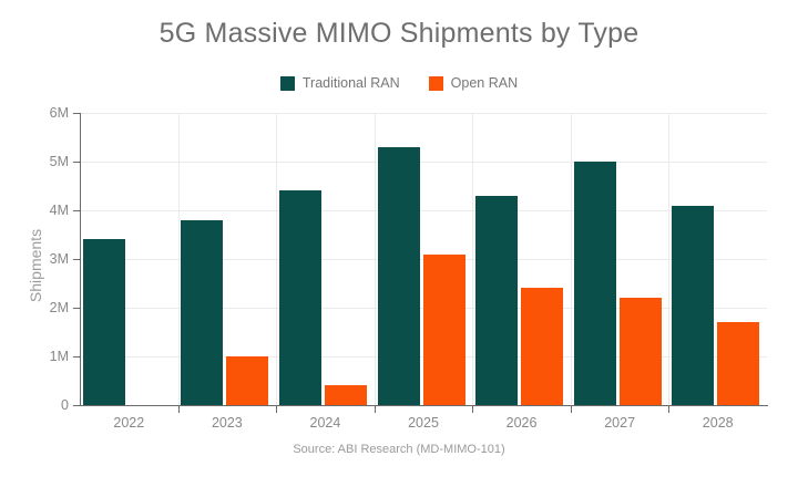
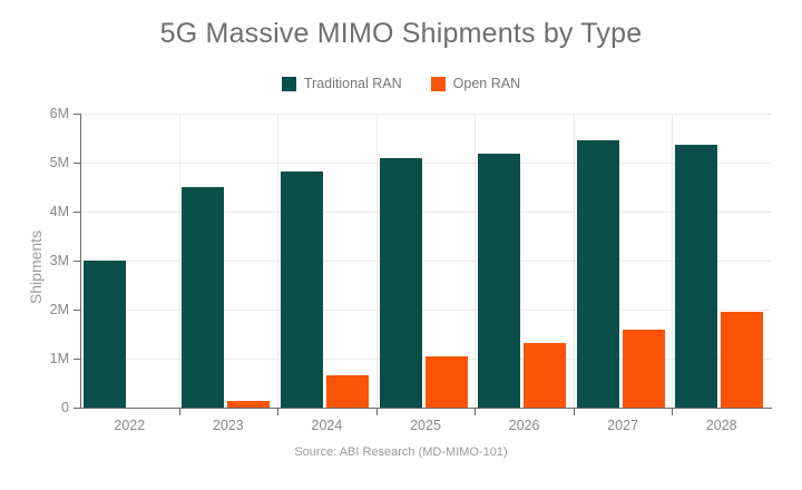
Traditional RAN/2022: 3.4M -> 3.0M
Traditional RAN/2023: 3.8M -> 4.5M
Open RAN/2023: 1.0M -> 0.1M
Traditional RAN/2024: 4.4M -> 4.8M
Open RAN/2024: 0.4M -> 0.7M
Traditional RAN/2025: 5.3M -> 5.1M
Open RAN/2025: 3.1M -> 1.0M
Traditional RAN/2026: 4.3M -> 5.2M
Open RAN/2026: 2.4M -> 1.3M
Traditional RAN/2027: 5.0M -> 5.4M
Open RAN/2027: 2.2M -> 1.6M
Traditional RAN/2028: 4.1M -> 5.4M
Open RAN/2028: 1.7M -> 2.0M
